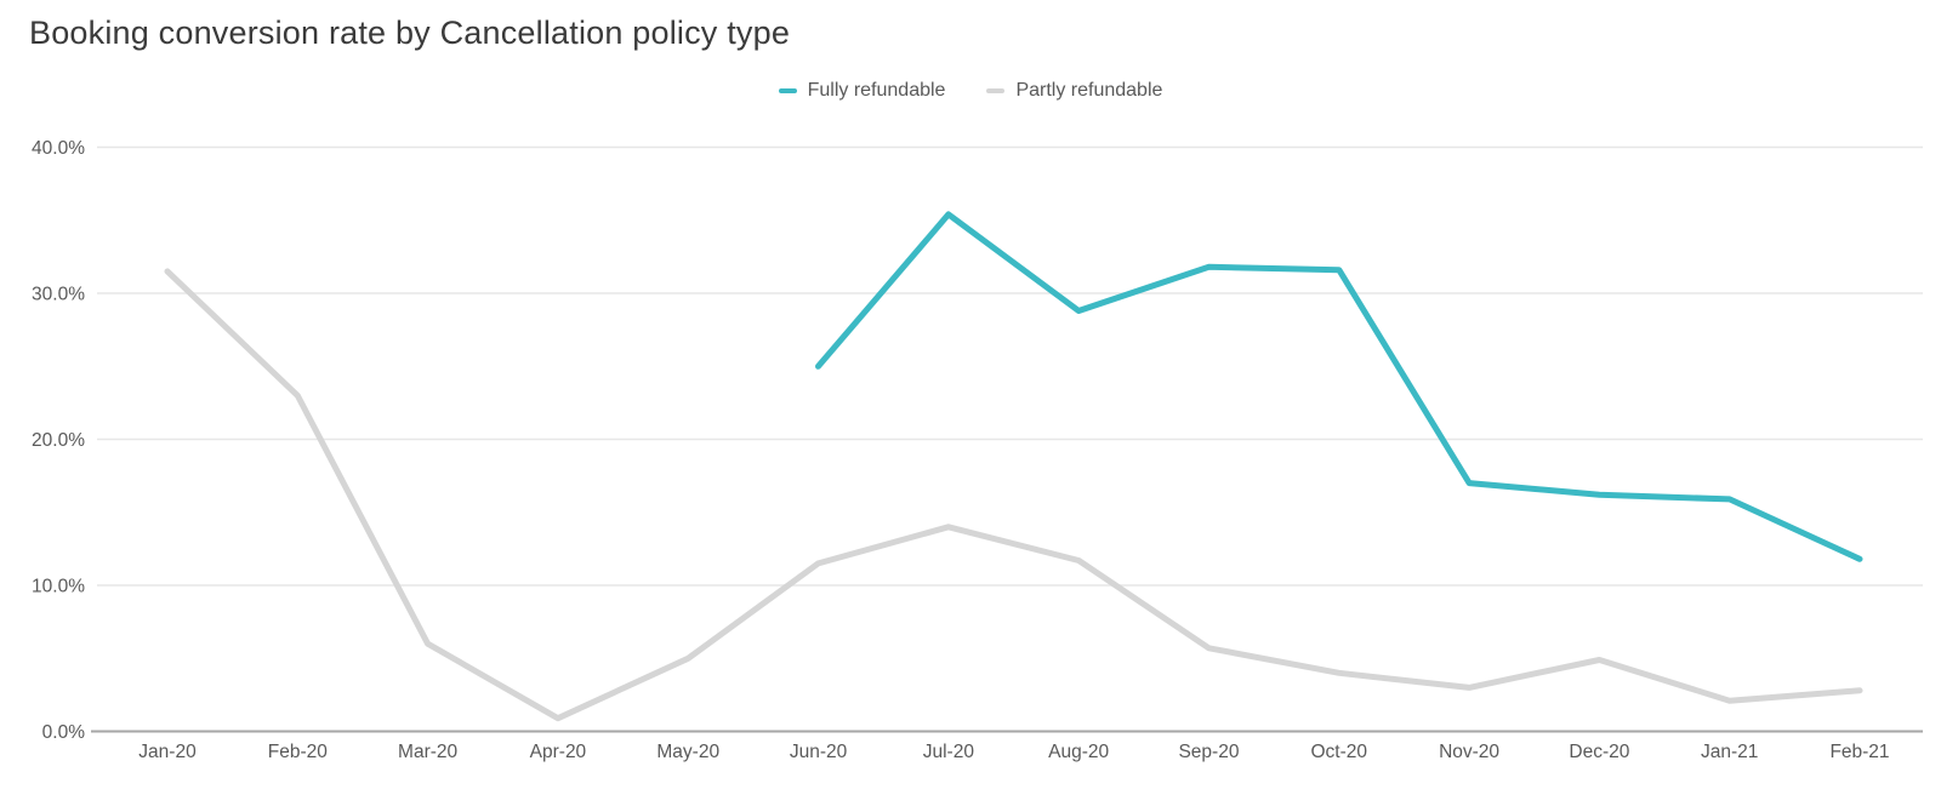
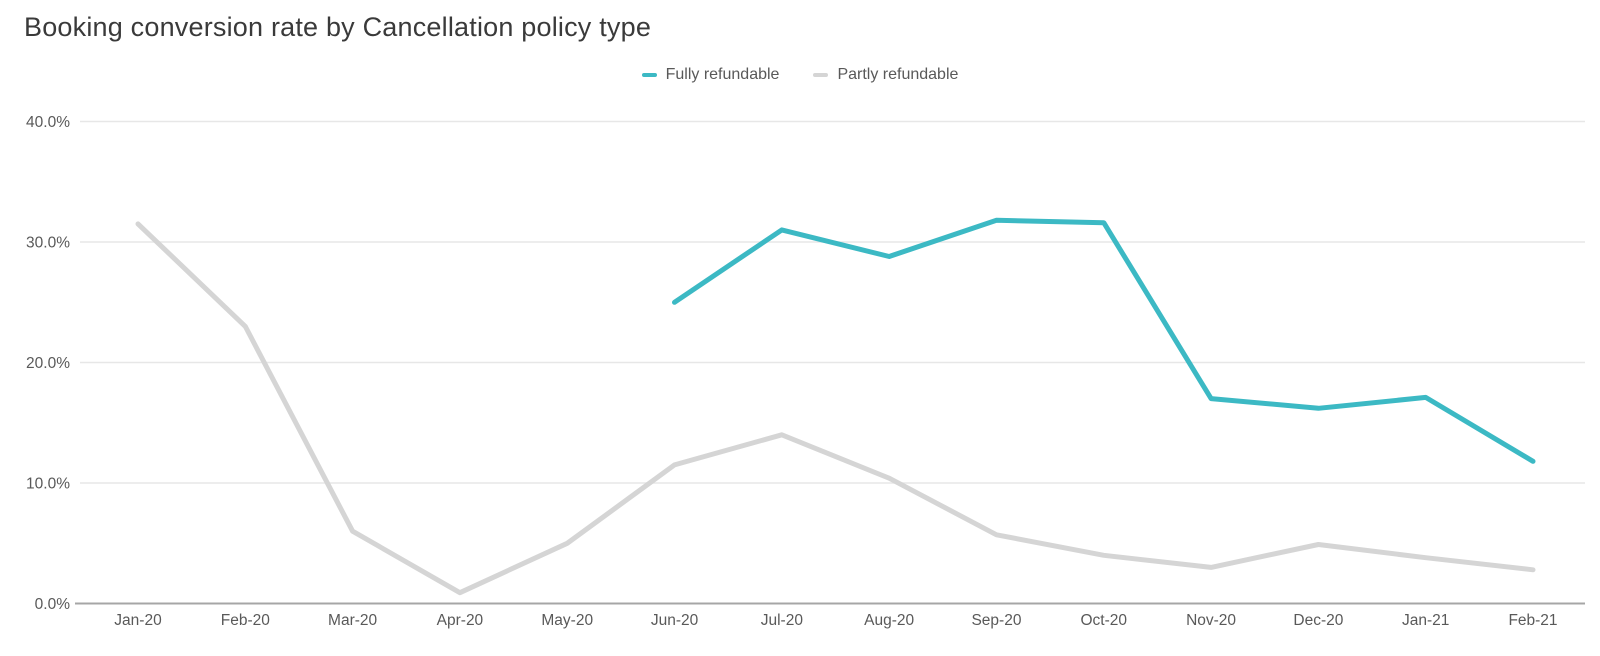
Fully refundable/Jul-20: 35.4% -> 31.0%
Partly refundable/Aug-20: 11.7% -> 10.4%
Fully refundable/Jan-21: 15.9% -> 17.1%
Partly refundable/Jan-21: 2.1% -> 3.8%
